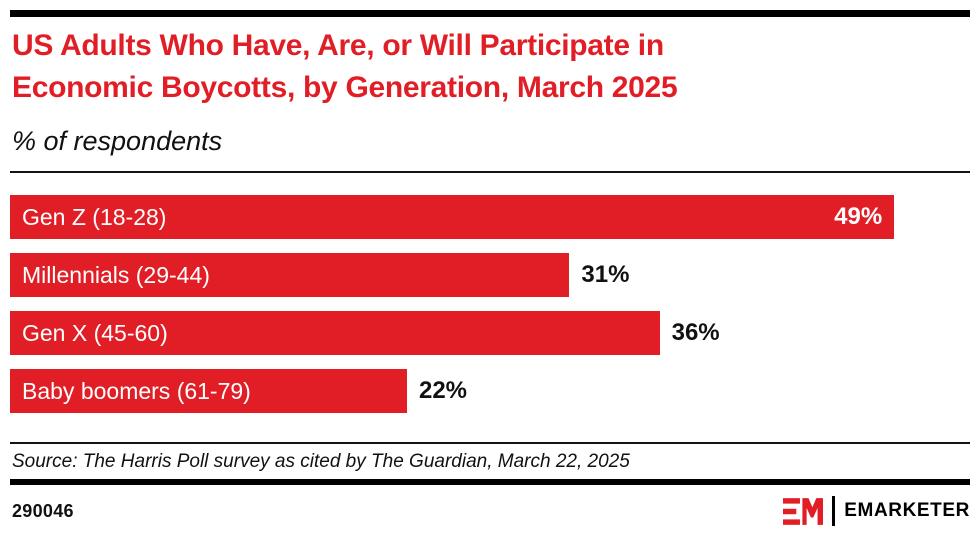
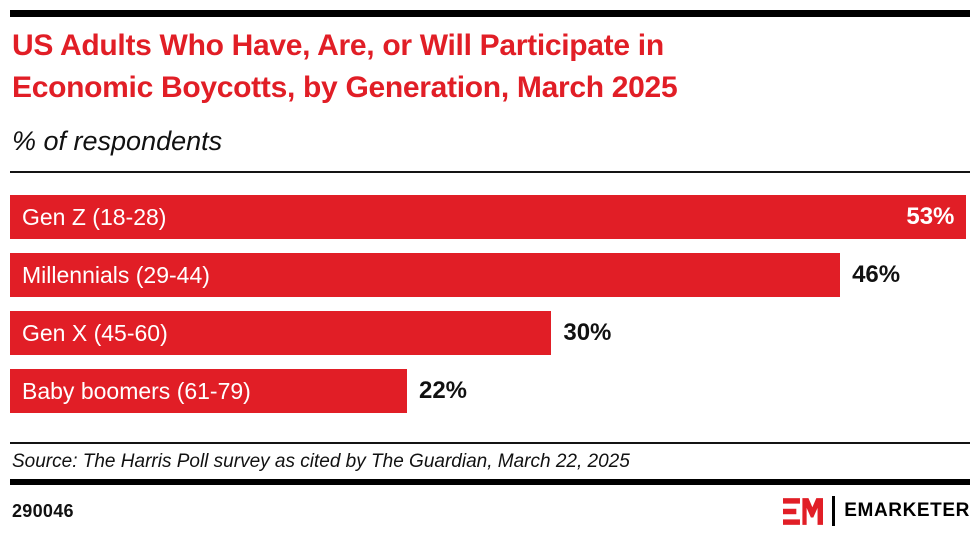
Gen Z (18-28): 49% -> 53%
Millennials (29-44): 31% -> 46%
Gen X (45-60): 36% -> 30%
